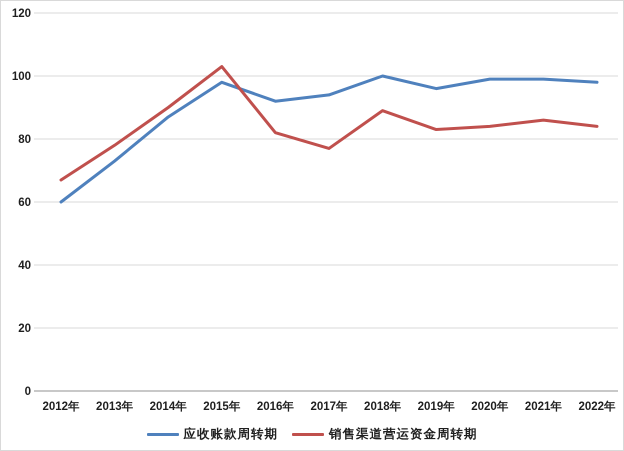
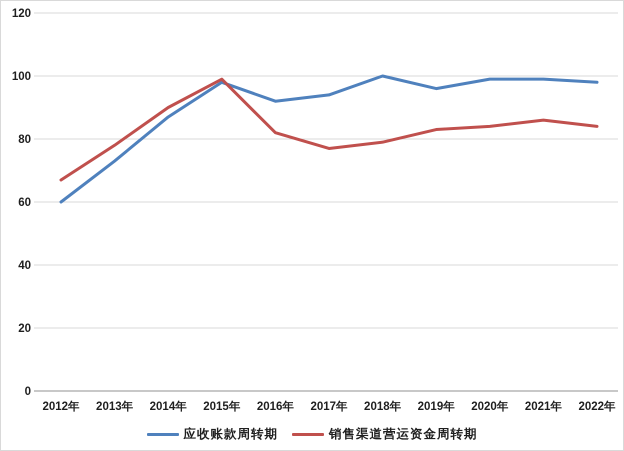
销售渠道营运资金周转期/2015年: 103 -> 99
销售渠道营运资金周转期/2018年: 89 -> 79
